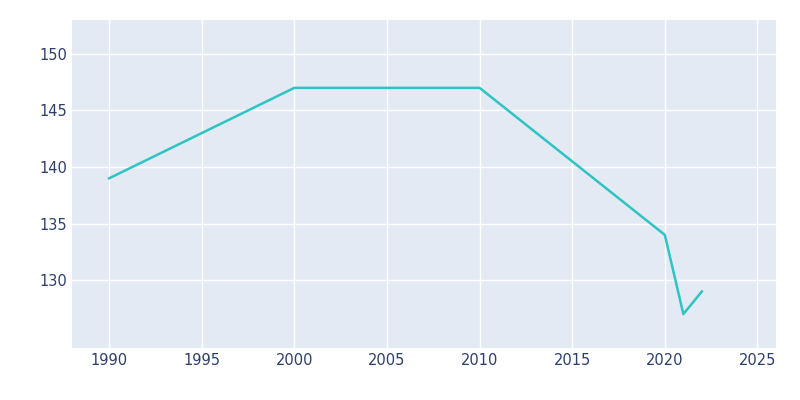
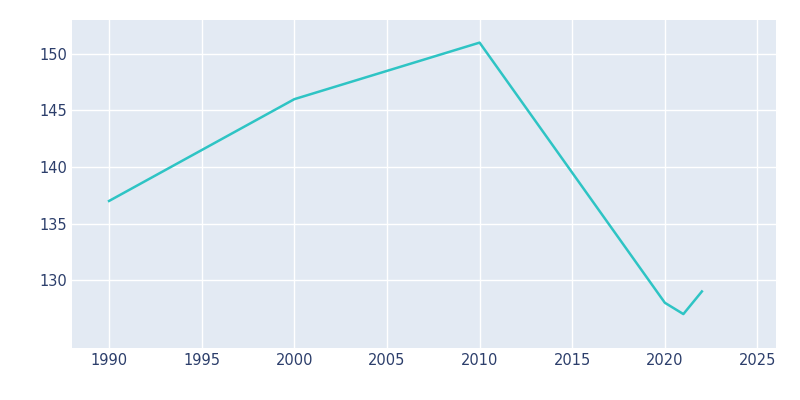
1990: 139 -> 137
2000: 147 -> 146
2010: 147 -> 151
2020: 134 -> 128
